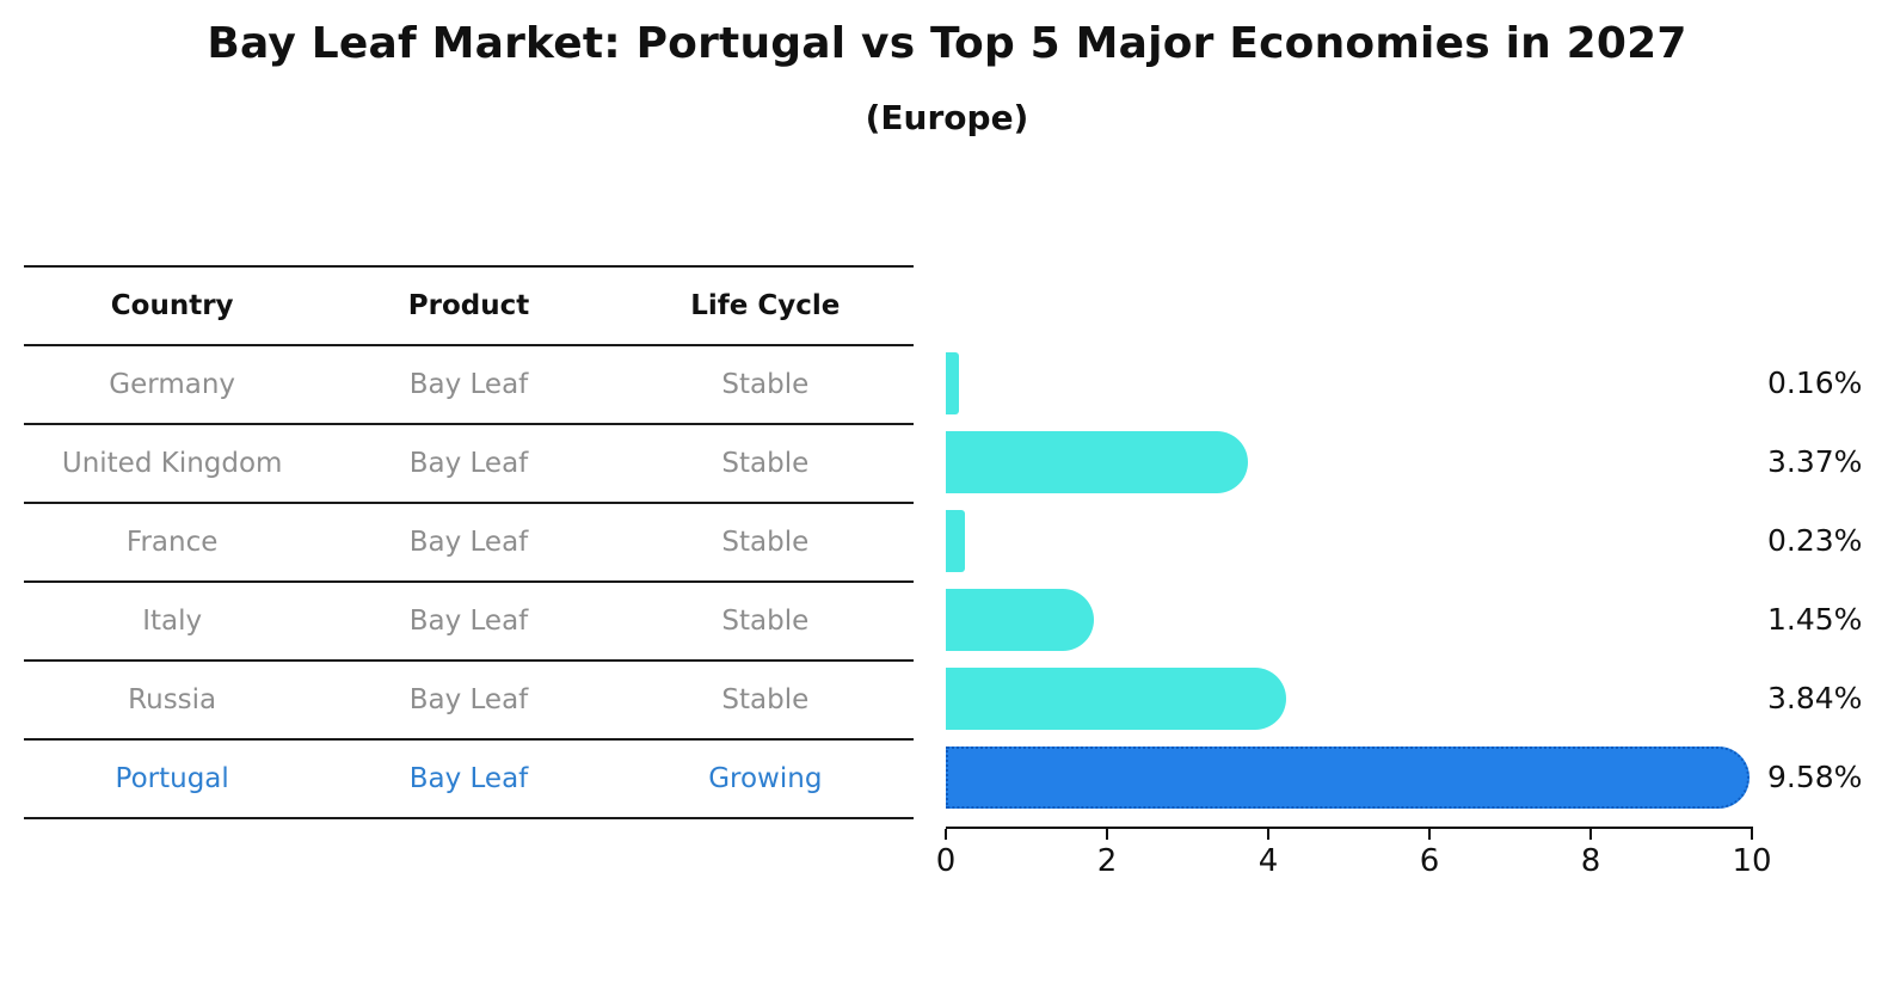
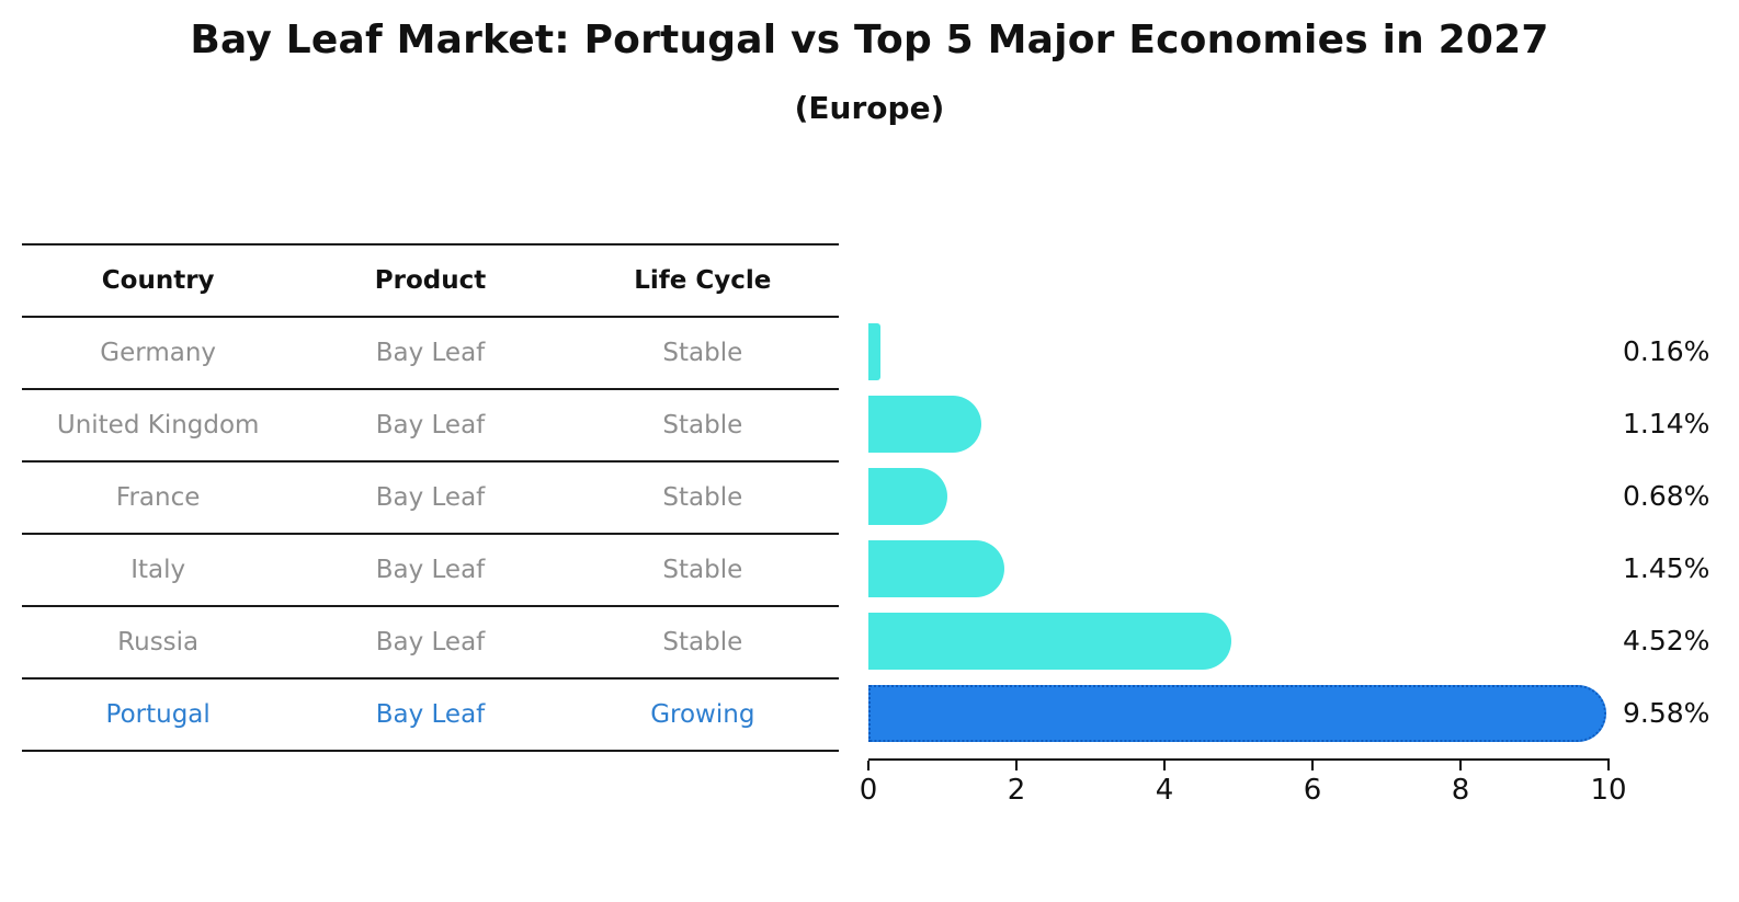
United Kingdom: 3.37% -> 1.14%
France: 0.23% -> 0.68%
Russia: 3.84% -> 4.52%
